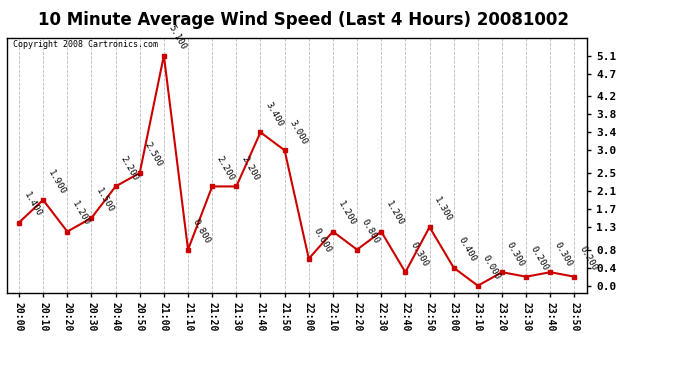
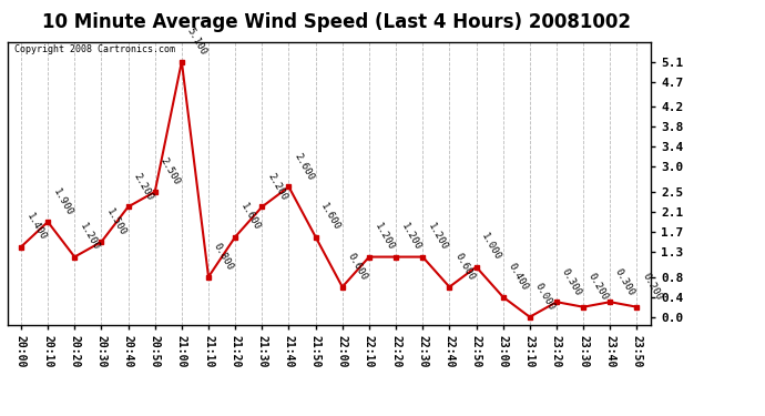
21:20: 2.200 -> 1.600
21:40: 3.400 -> 2.600
21:50: 3.000 -> 1.600
22:20: 0.800 -> 1.200
22:40: 0.300 -> 0.600
22:50: 1.300 -> 1.000
